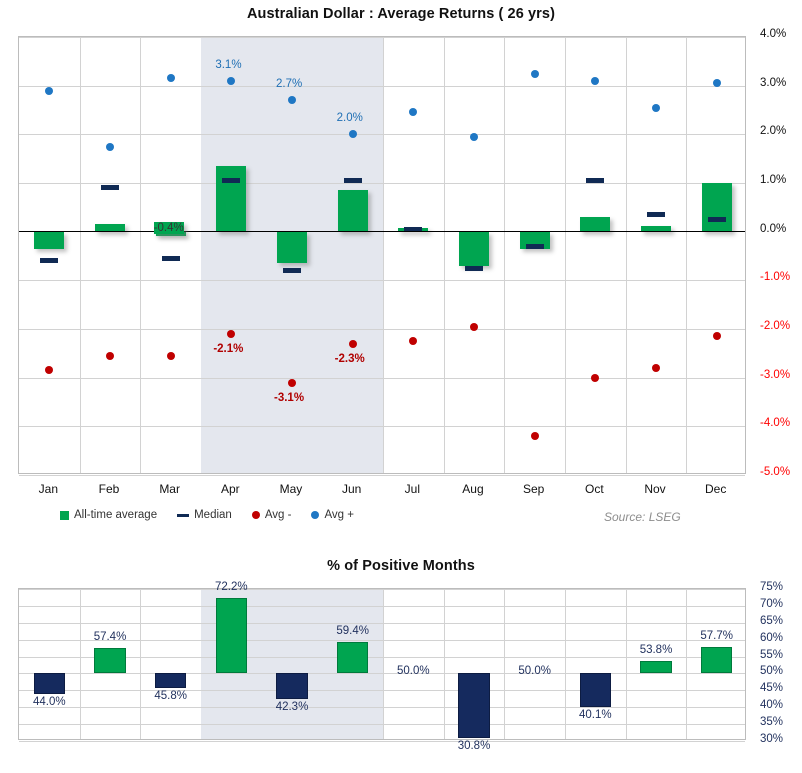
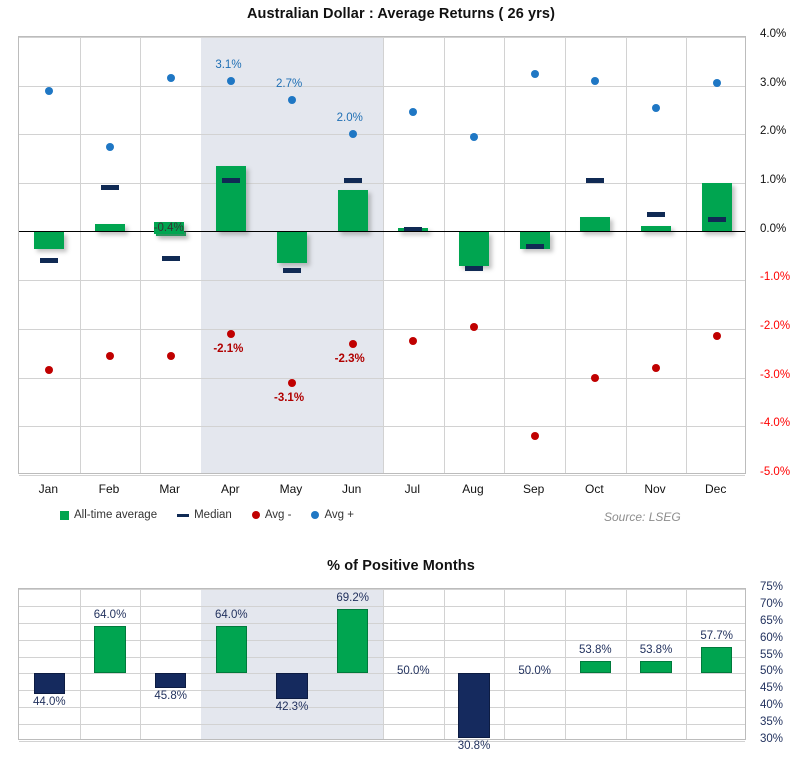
% of Positive Months/Feb: 57.4% -> 64.0%
% of Positive Months/Apr: 72.2% -> 64.0%
% of Positive Months/Jun: 59.4% -> 69.2%
% of Positive Months/Oct: 40.1% -> 53.8%
